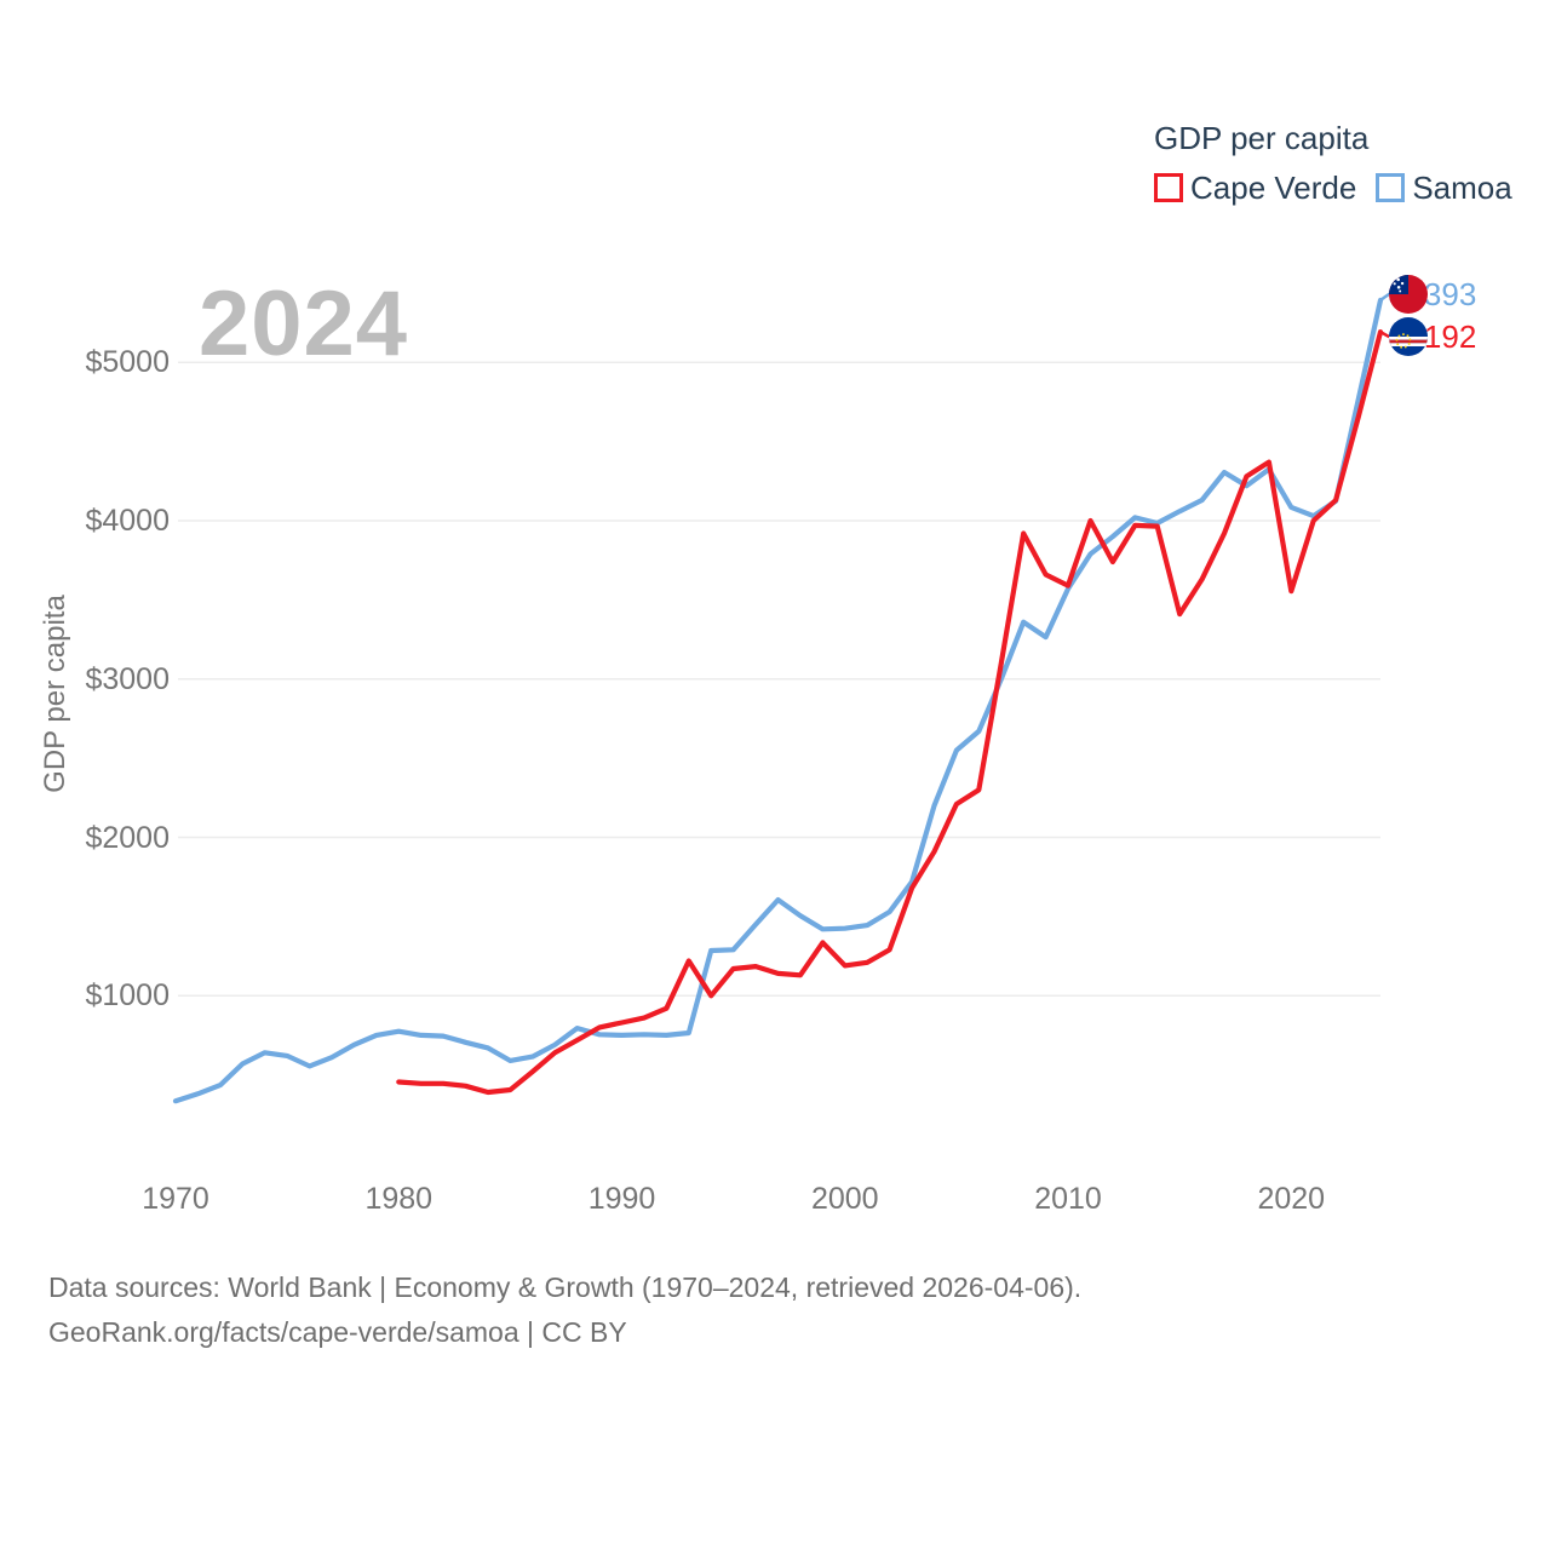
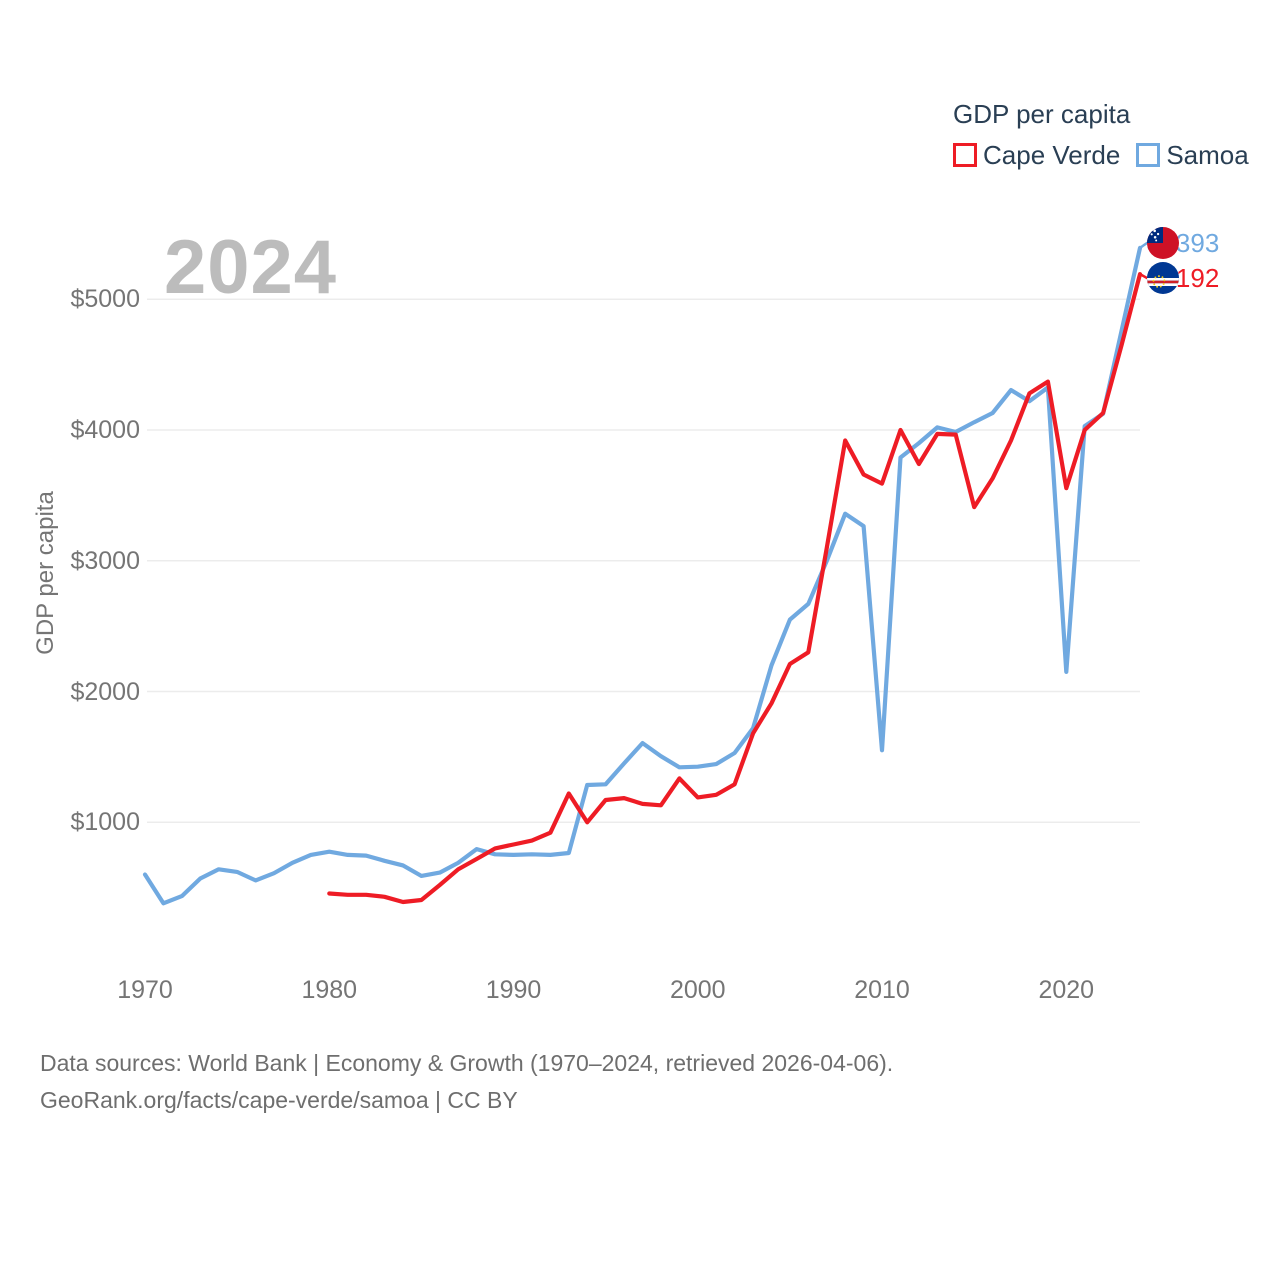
Samoa/1970: $340 -> $600
Samoa/2010: $3570 -> $1550
Samoa/2020: $4080 -> $2150
